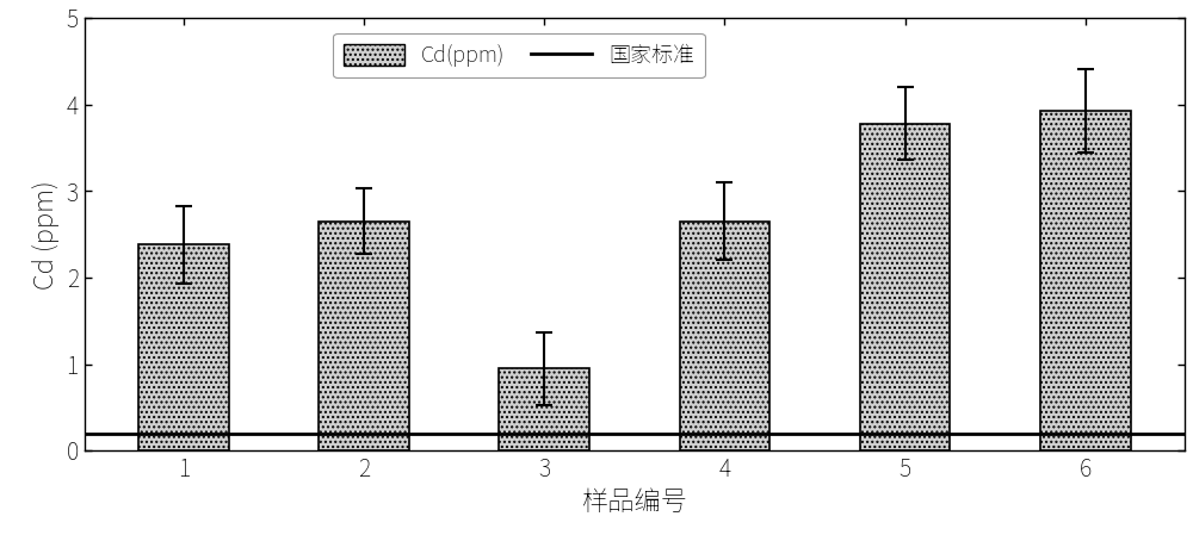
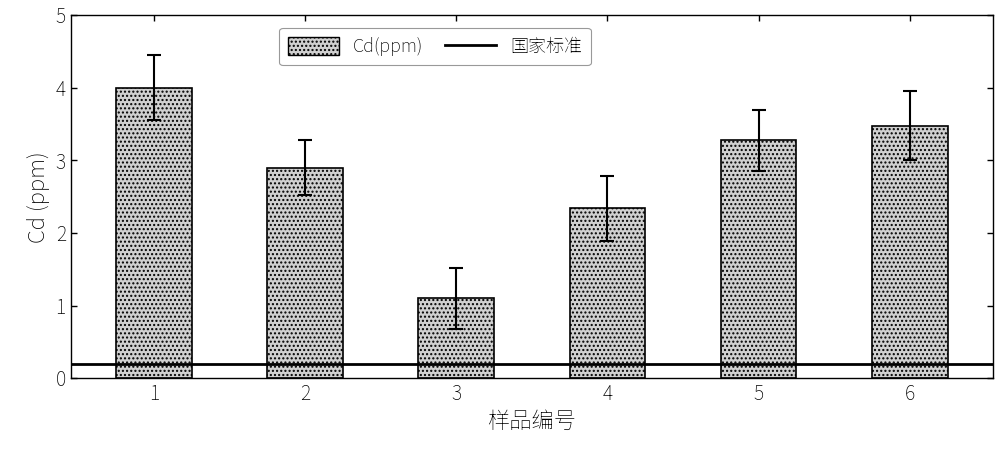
1: 2.38 -> 4.00
2: 2.65 -> 2.90
3: 0.95 -> 1.10
4: 2.65 -> 2.34
5: 3.78 -> 3.28
6: 3.93 -> 3.48
